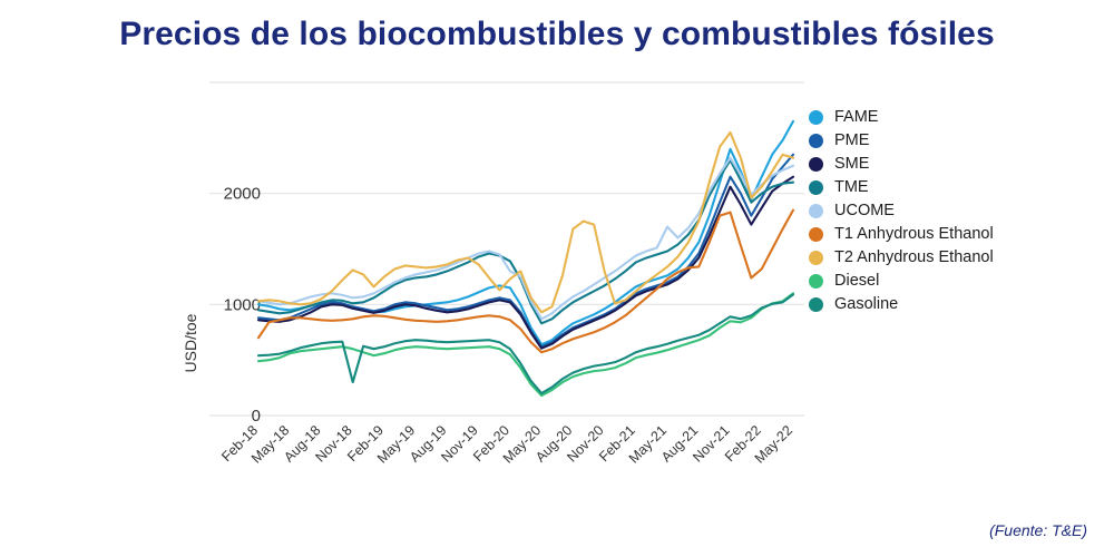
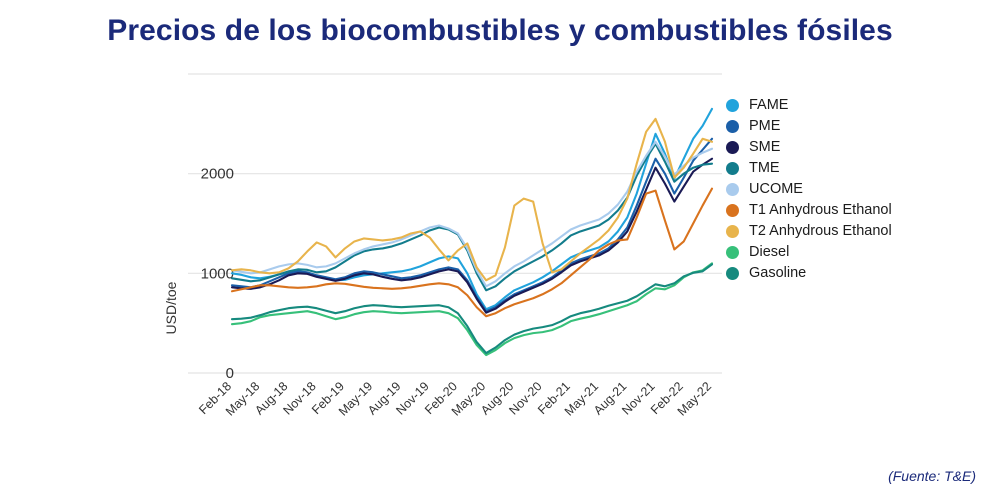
T1 Anhydrous Ethanol/Feb-18: 700 -> 800
Gasoline/Nov-18: 300 -> 600
UCOME/Feb-20: 1300 -> 1400
UCOME/May-21: 1700 -> 1500
